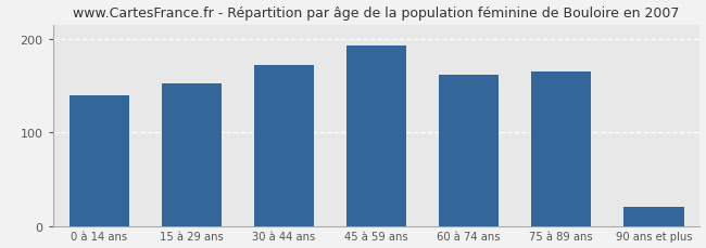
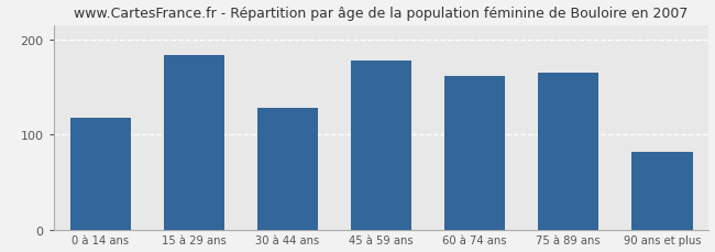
0 à 14 ans: 140 -> 118
15 à 29 ans: 152 -> 184
30 à 44 ans: 172 -> 128
45 à 59 ans: 193 -> 178
90 ans et plus: 20 -> 82
